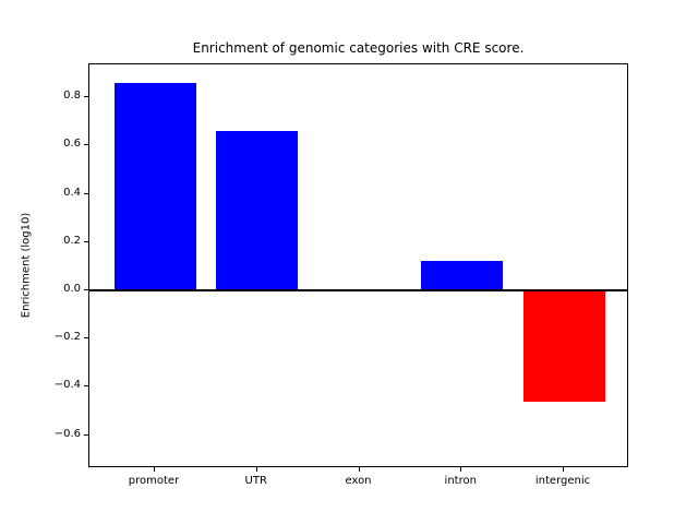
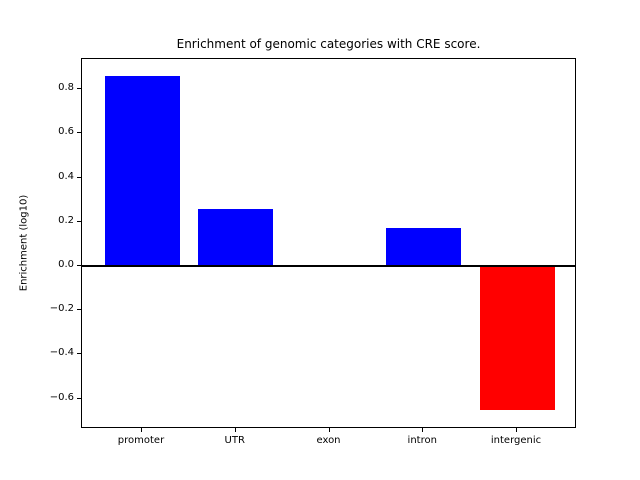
UTR: 0.66 -> 0.26
intron: 0.12 -> 0.17
intergenic: -0.46 -> -0.65
